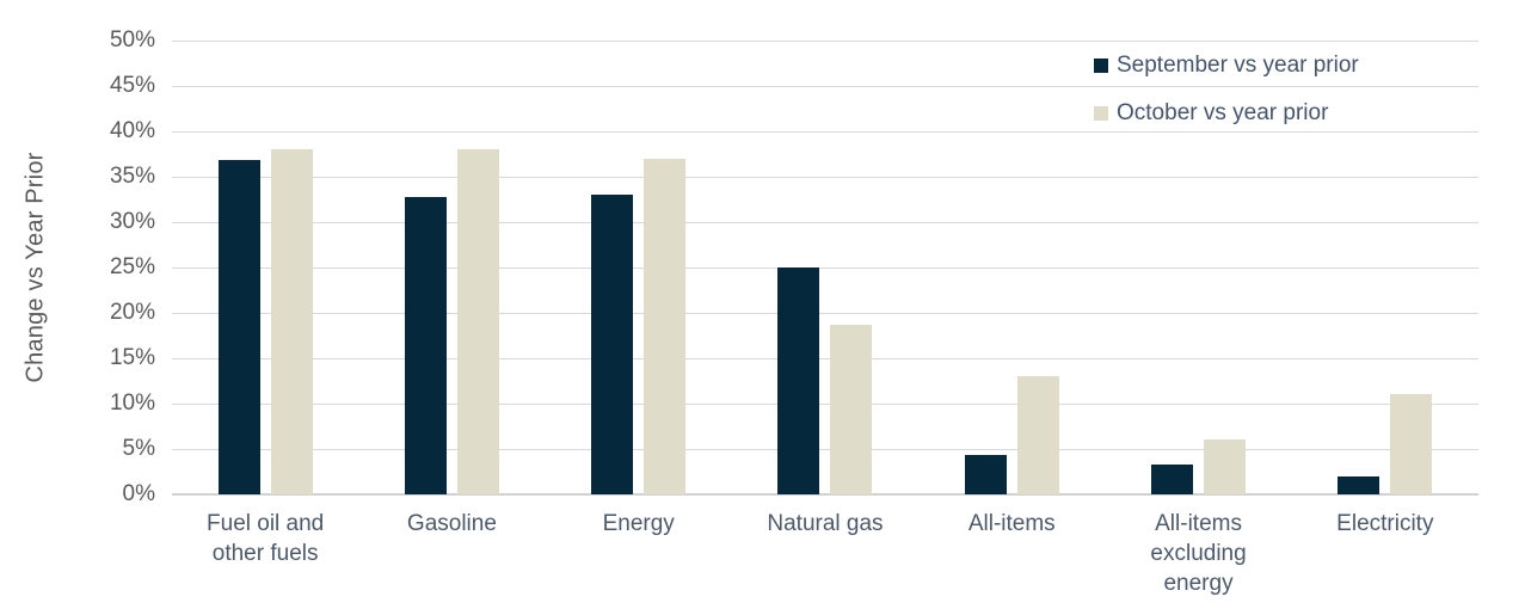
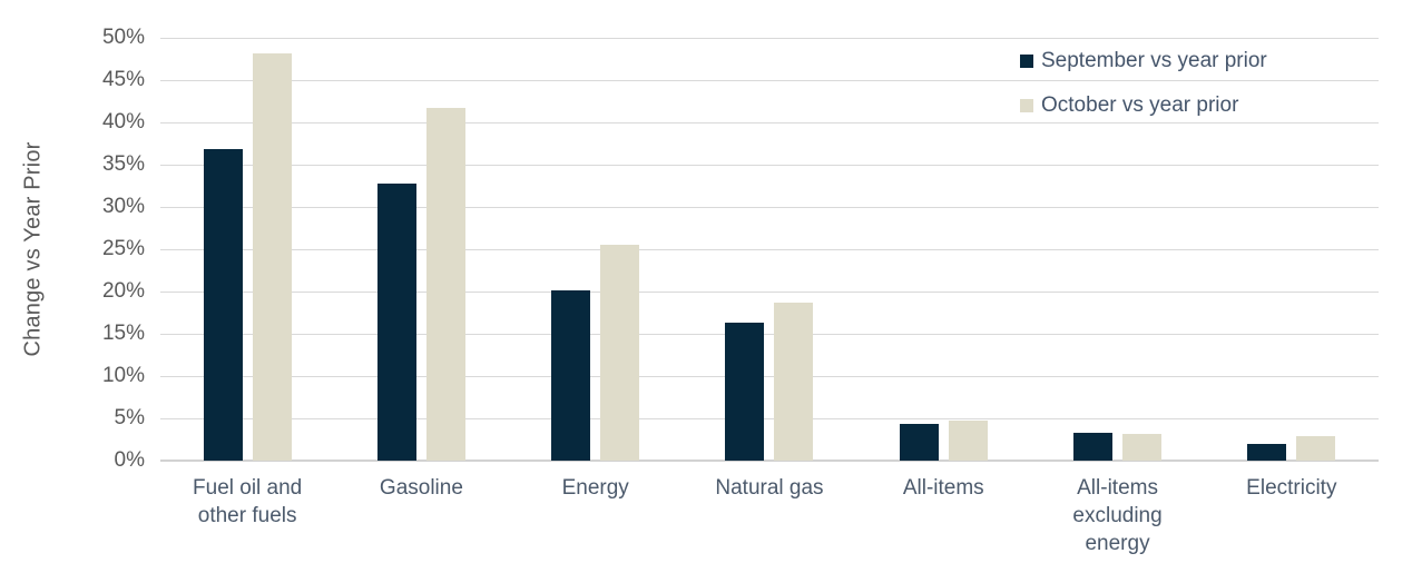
October vs year prior/Fuel oil and other fuels: 38% -> 48%
October vs year prior/Gasoline: 38% -> 42%
September vs year prior/Energy: 33% -> 20%
October vs year prior/Energy: 37% -> 26%
September vs year prior/Natural gas: 25% -> 16%
October vs year prior/All-items: 13% -> 5%
October vs year prior/All-items excluding energy: 6% -> 3%
October vs year prior/Electricity: 11% -> 3%
